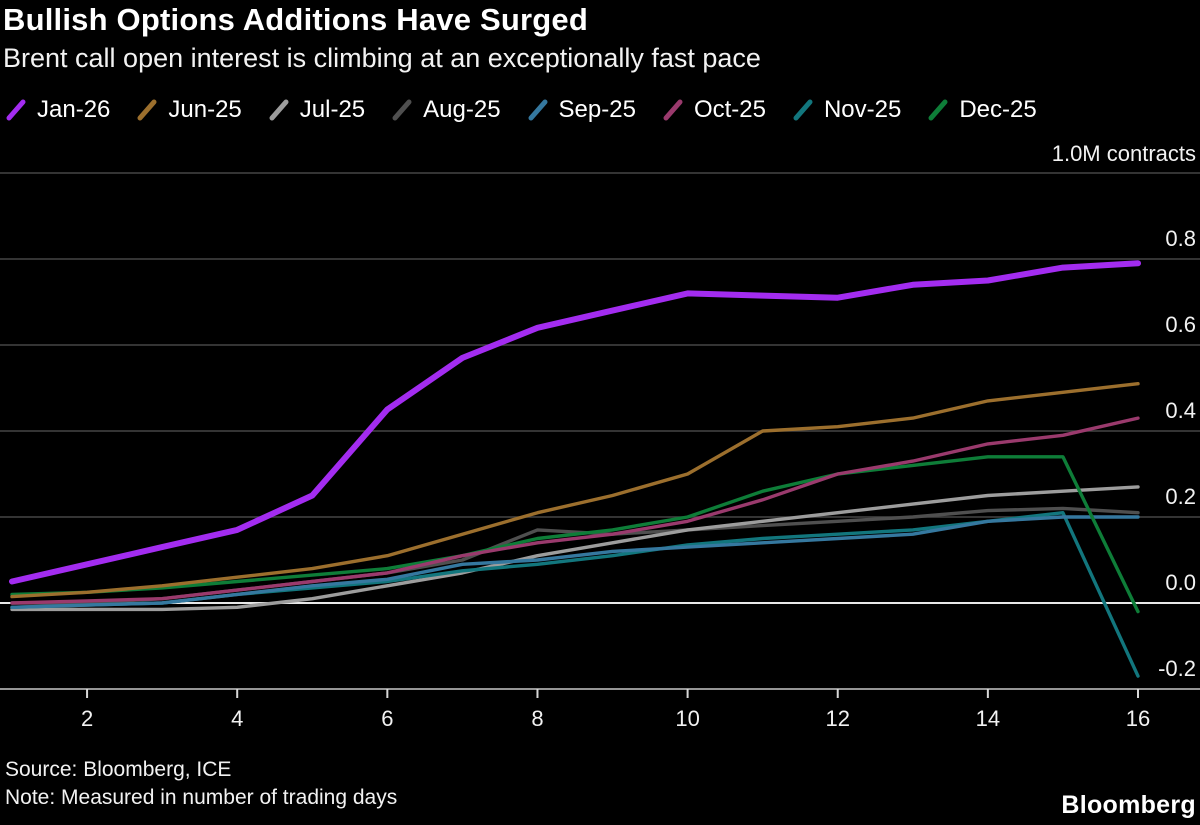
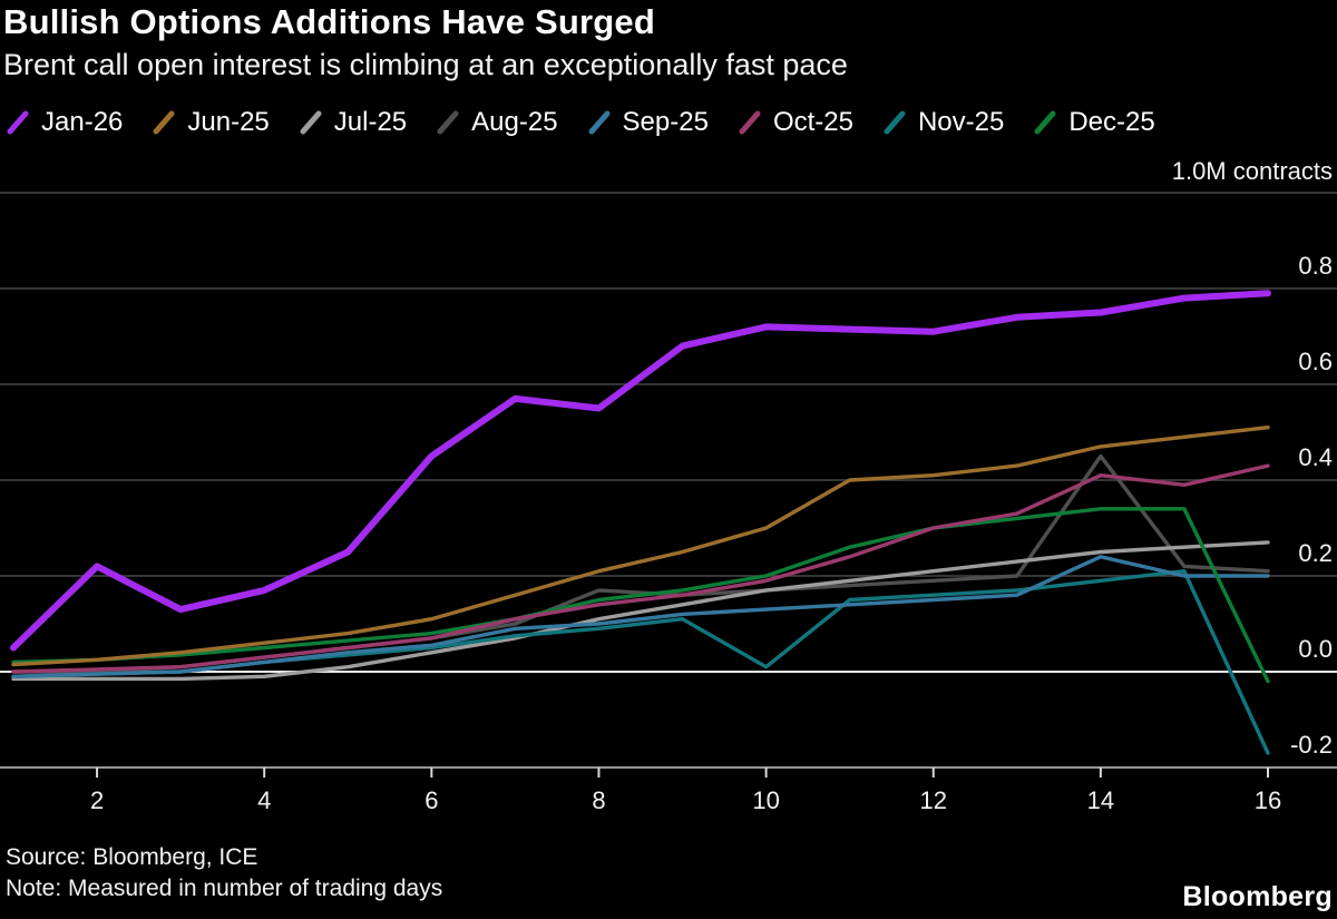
Jan-26/2: 0.09 -> 0.22
Jan-26/8: 0.64 -> 0.55
Nov-25/10: 0.14 -> 0.01
Aug-25/14: 0.21 -> 0.45
Sep-25/14: 0.19 -> 0.24
Oct-25/14: 0.37 -> 0.41
